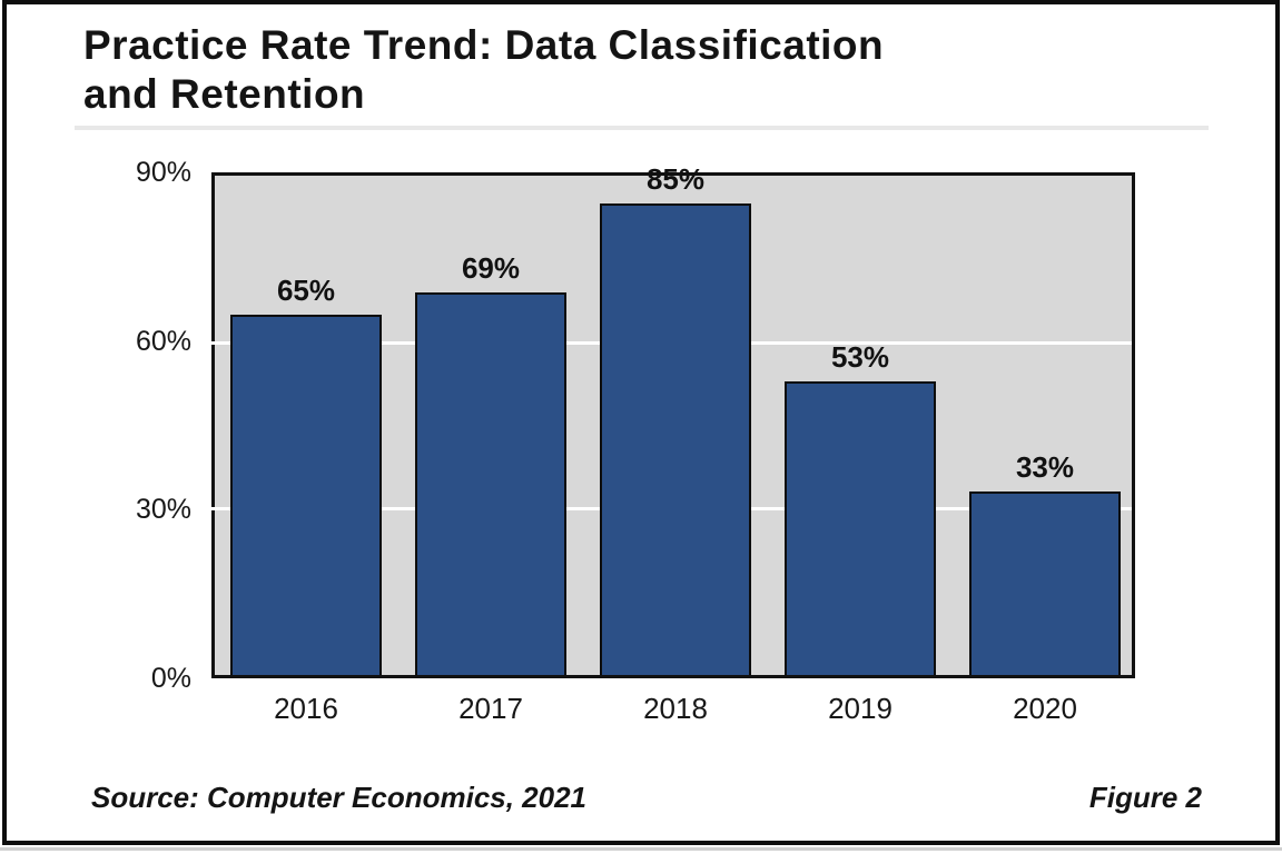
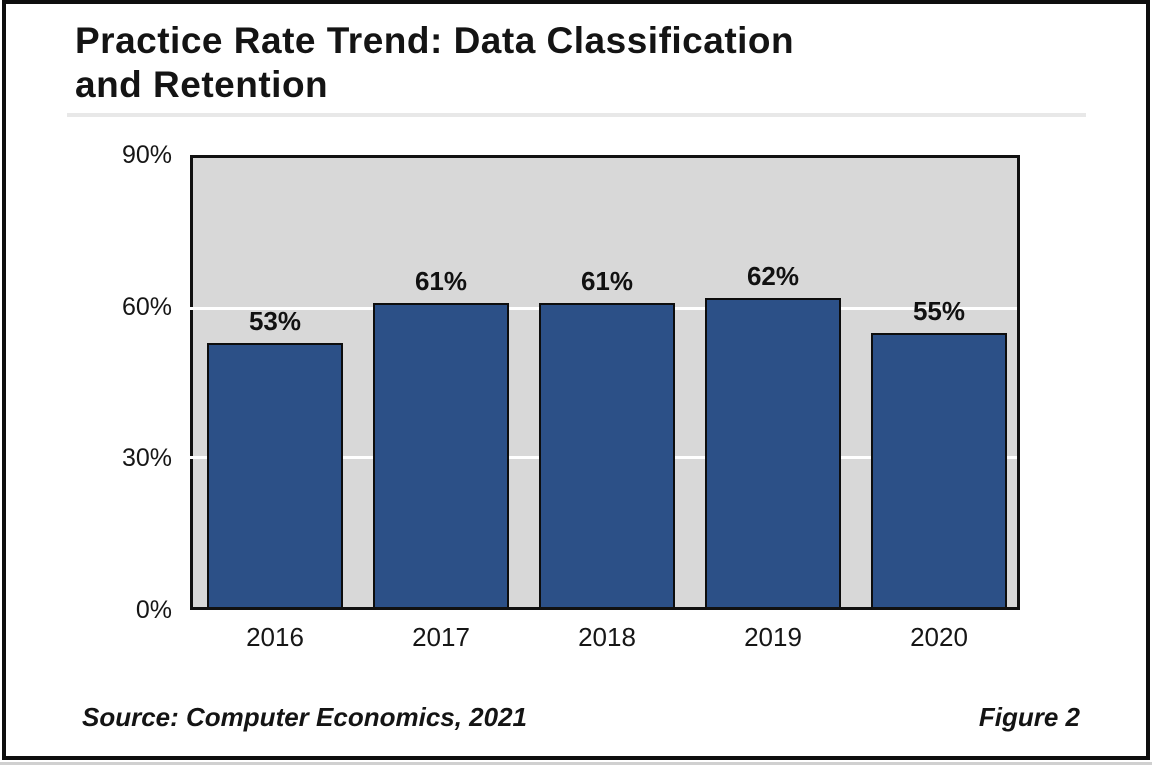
2016: 65% -> 53%
2017: 69% -> 61%
2018: 85% -> 61%
2019: 53% -> 62%
2020: 33% -> 55%
